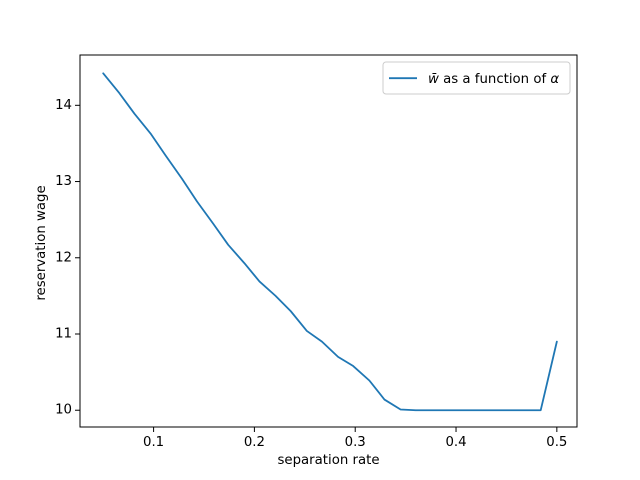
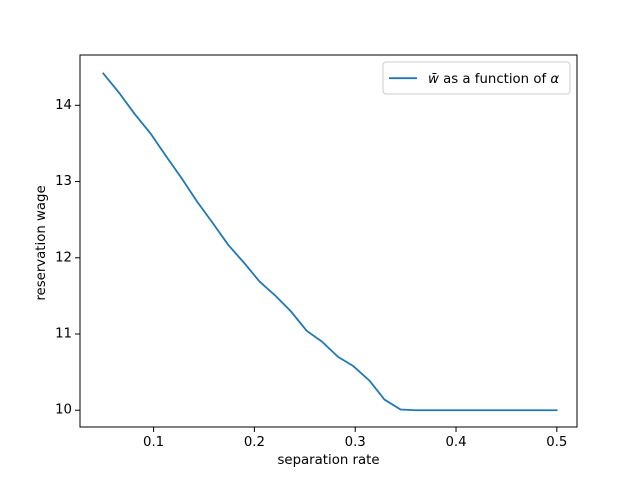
0.5: 10.9 -> 10.0
